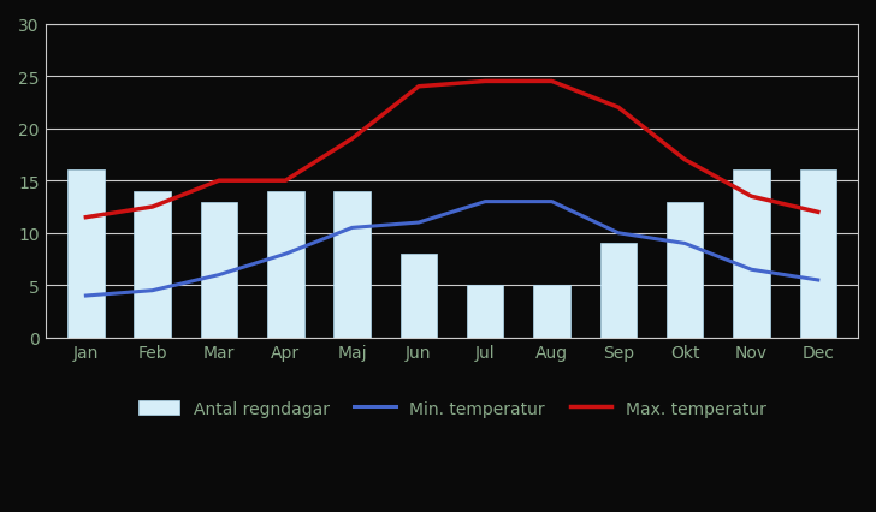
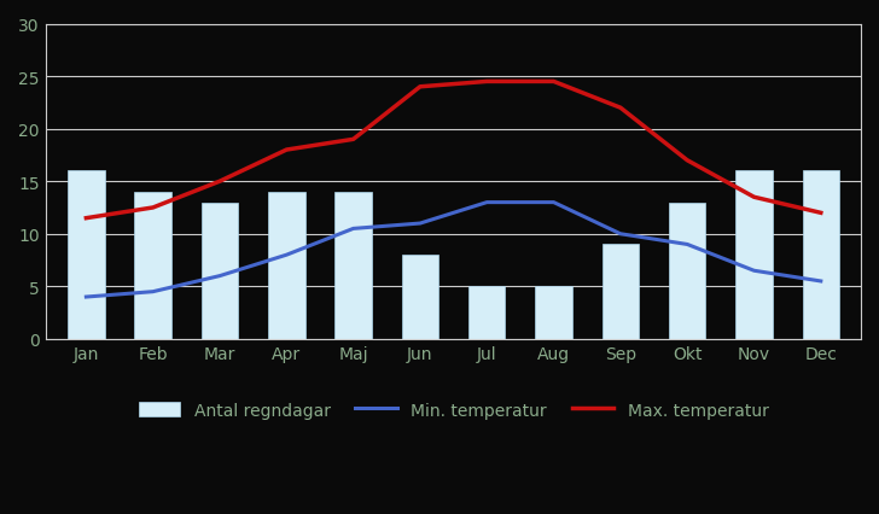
Max. temperatur/Apr: 15.0 -> 18.0
